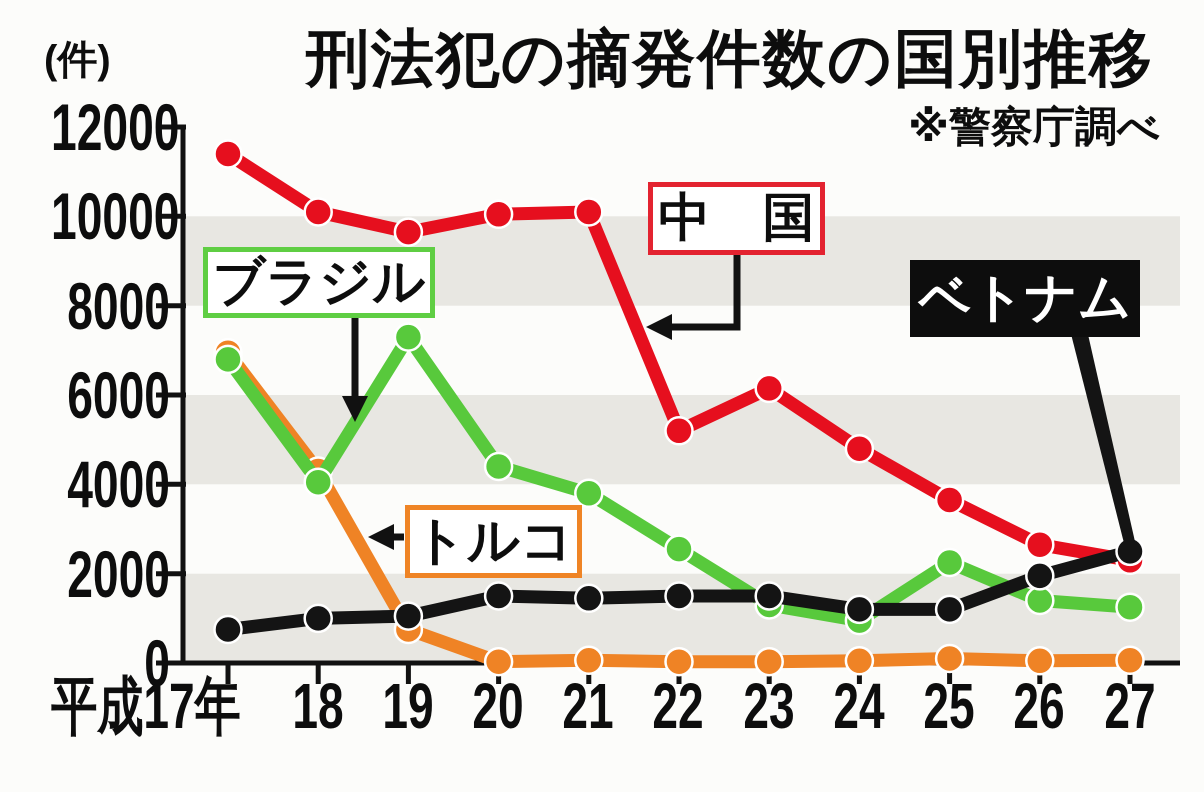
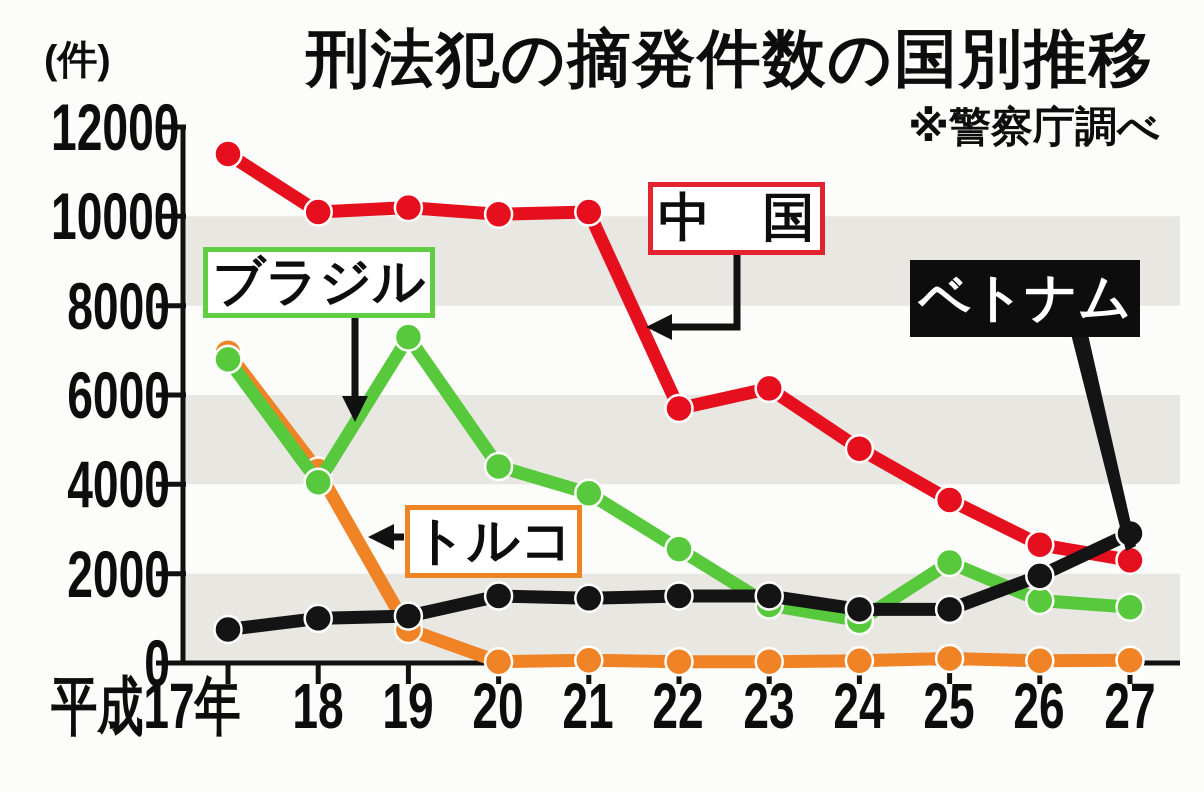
中国/19: 9600 -> 10200
中国/22: 5200 -> 5700
ベトナム/27: 2500 -> 2900
